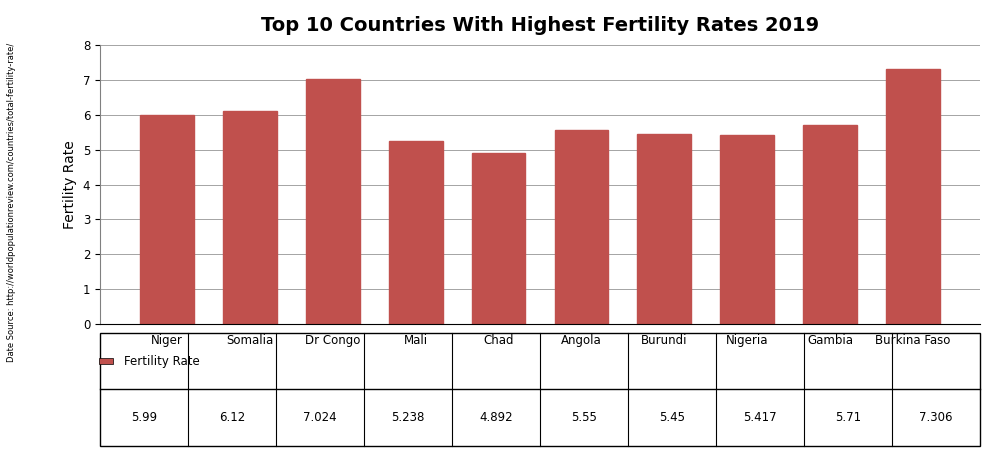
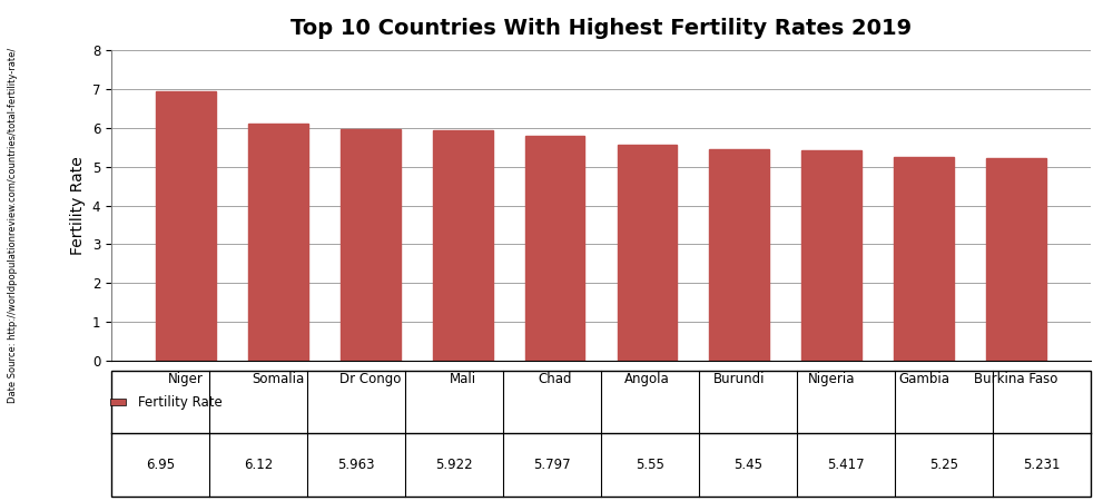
Niger: 5.99 -> 6.95
Dr Congo: 7.024 -> 5.963
Mali: 5.238 -> 5.922
Chad: 4.892 -> 5.797
Gambia: 5.71 -> 5.25
Burkina Faso: 7.306 -> 5.231
